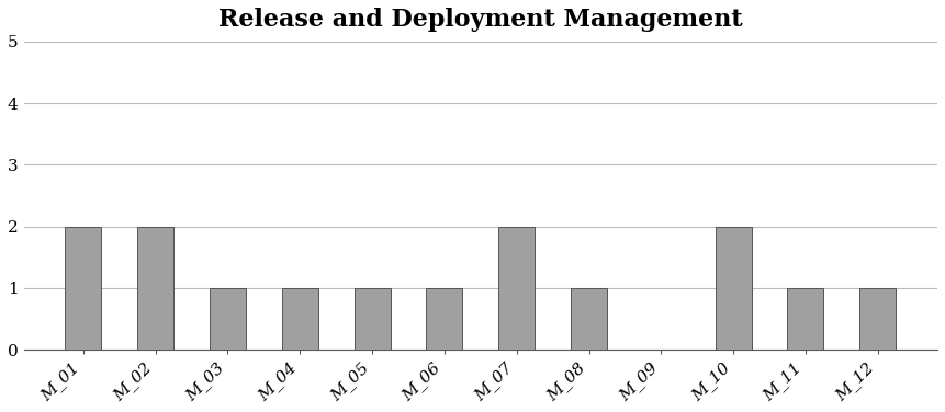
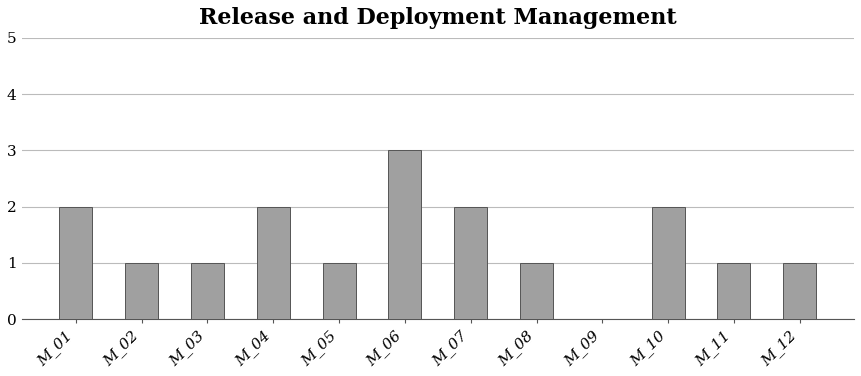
M_02: 2 -> 1
M_04: 1 -> 2
M_06: 1 -> 3
